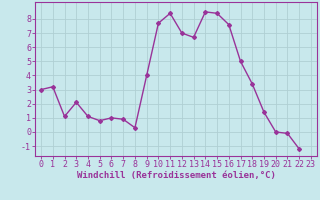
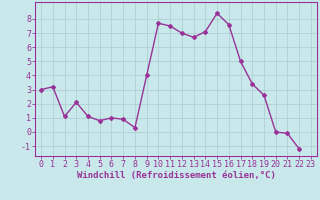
11: 8.4 -> 7.5
14: 8.5 -> 7.1
19: 1.4 -> 2.6
